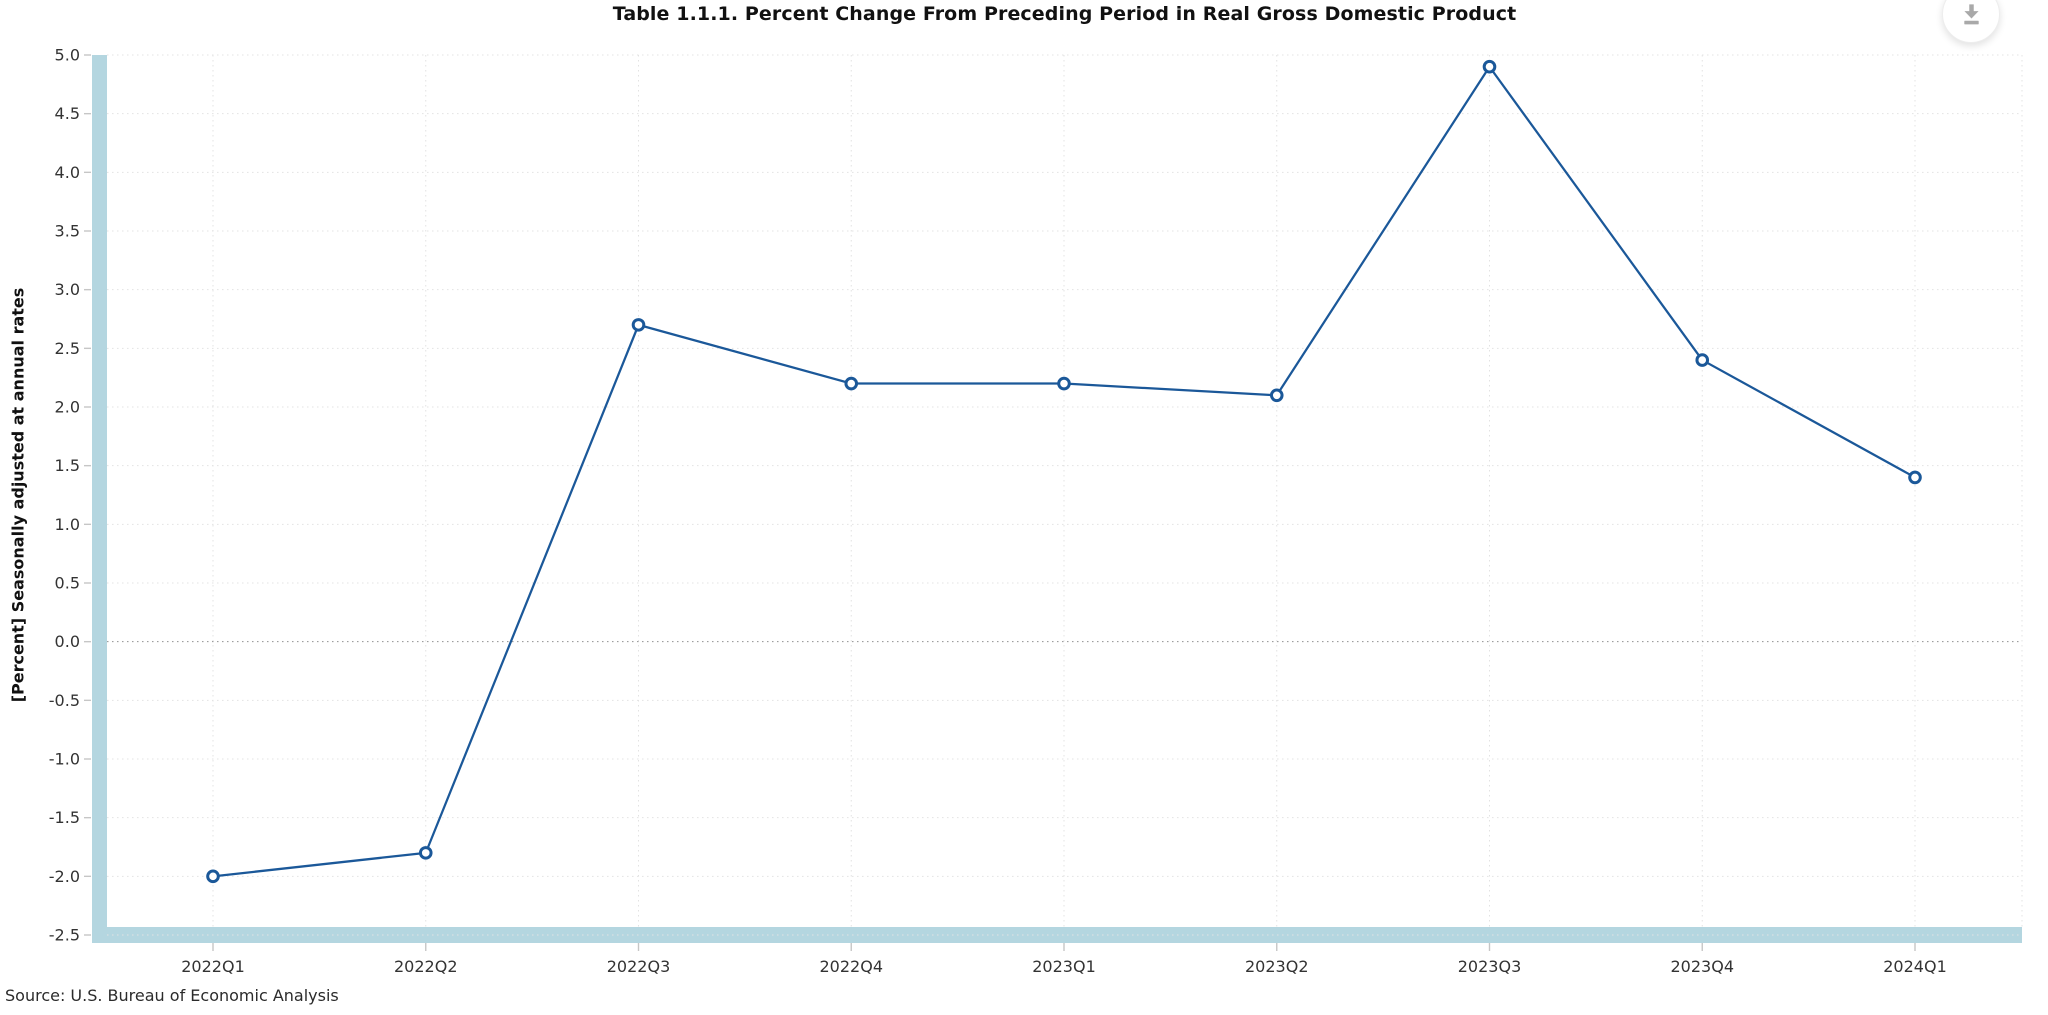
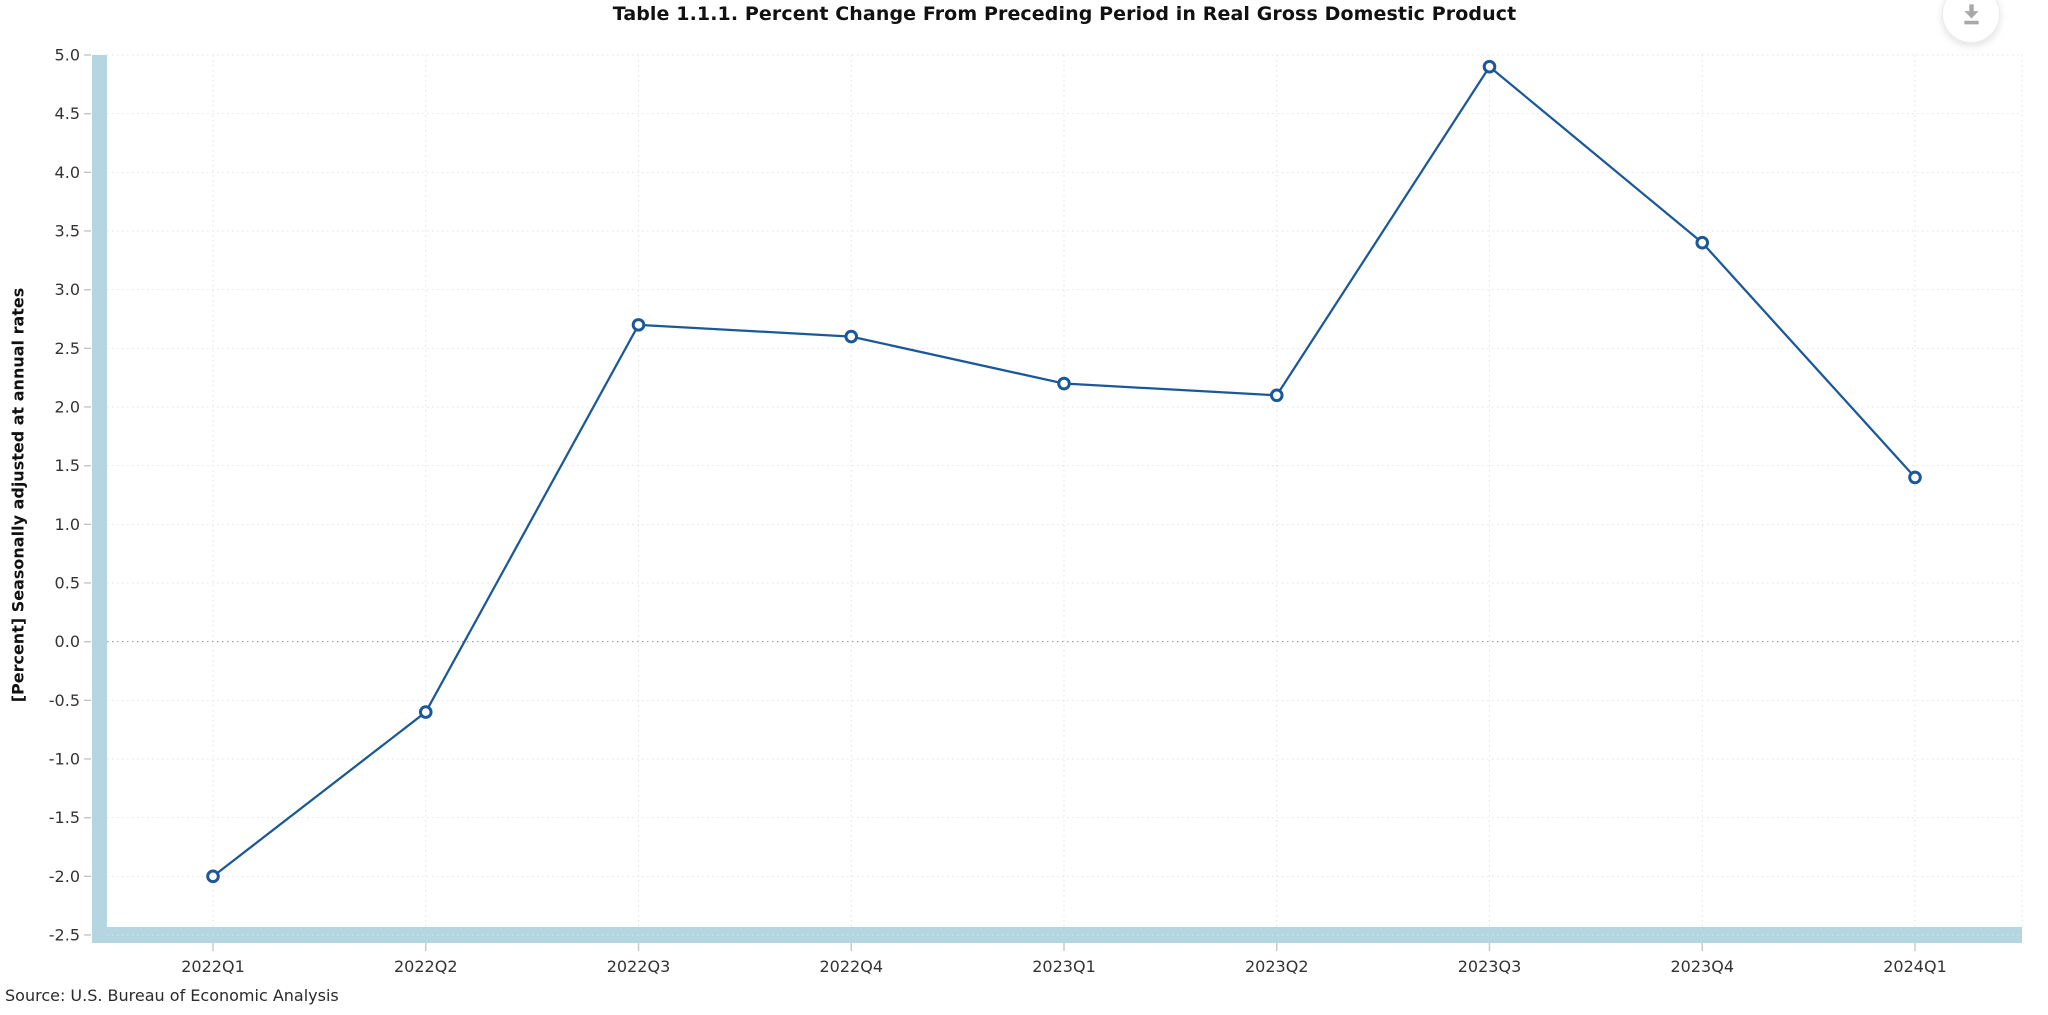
2022Q2: -1.8 -> -0.6
2022Q4: 2.2 -> 2.6
2023Q4: 2.4 -> 3.4
